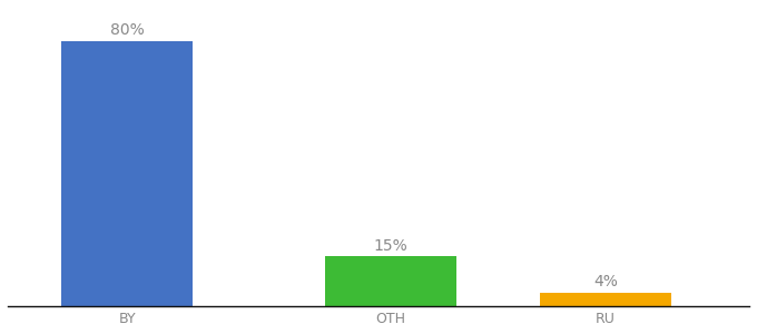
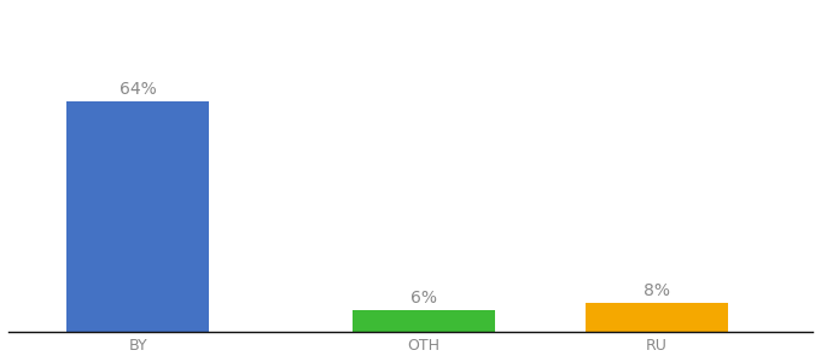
BY: 80% -> 64%
OTH: 15% -> 6%
RU: 4% -> 8%
